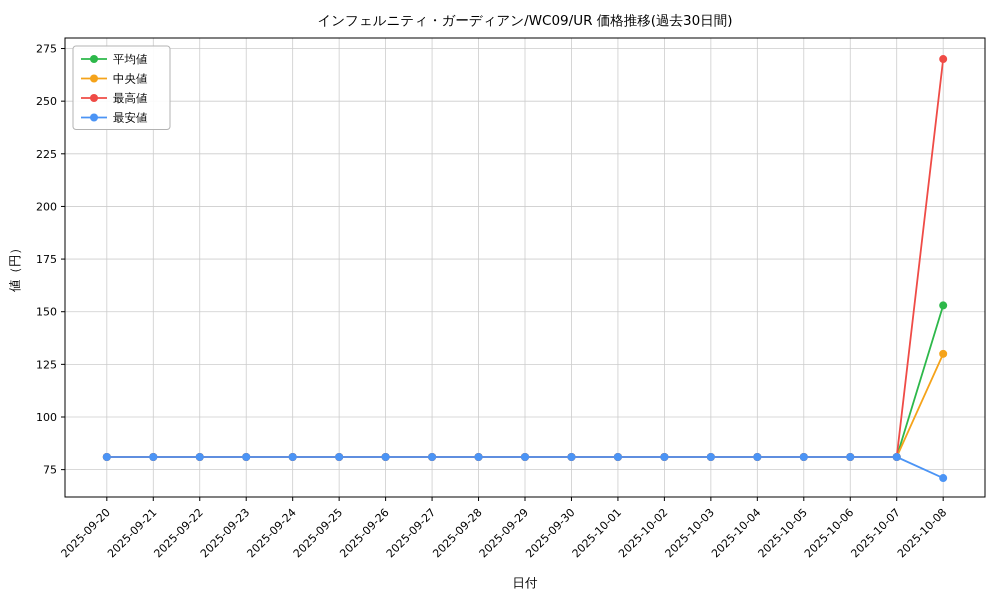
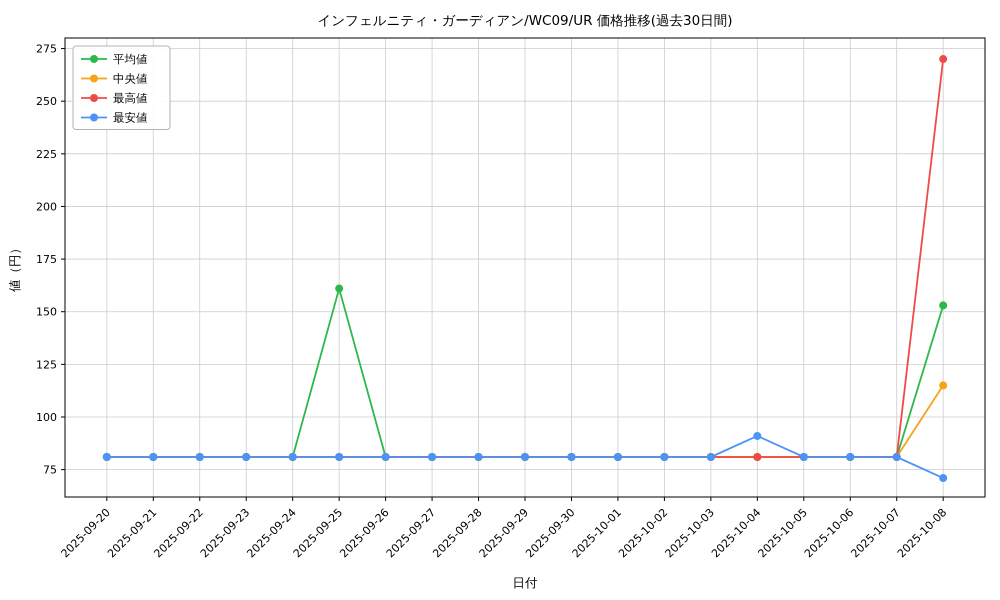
平均値/2025-09-25: 81 -> 161
最安値/2025-10-04: 81 -> 91
中央値/2025-10-08: 130 -> 115
